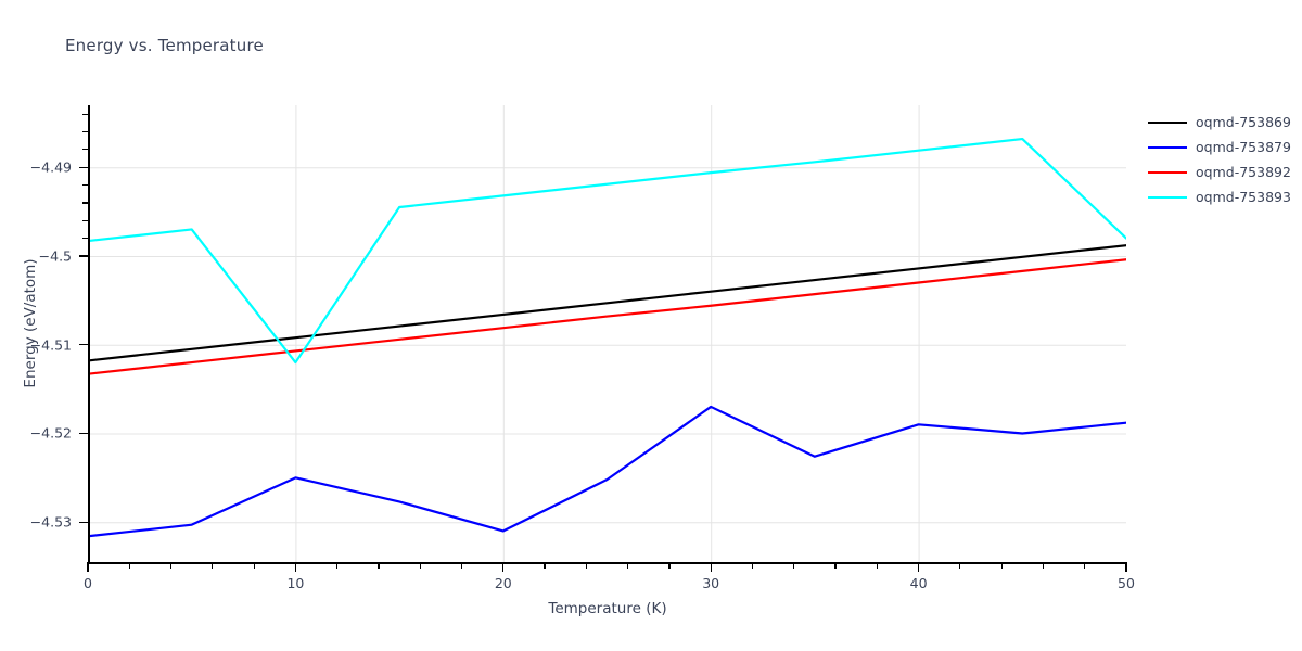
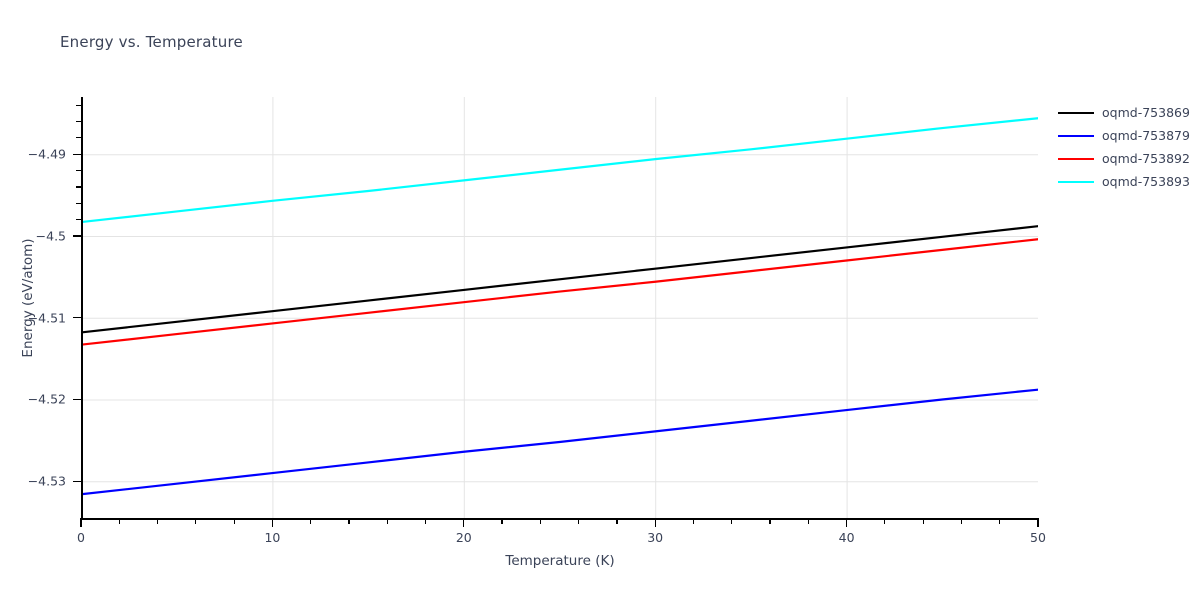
oqmd-753879/10: -4.525 -> -4.529
oqmd-753893/10: -4.512 -> -4.496
oqmd-753879/20: -4.531 -> -4.526
oqmd-753879/30: -4.517 -> -4.524
oqmd-753879/40: -4.519 -> -4.521
oqmd-753893/50: -4.498 -> -4.486
